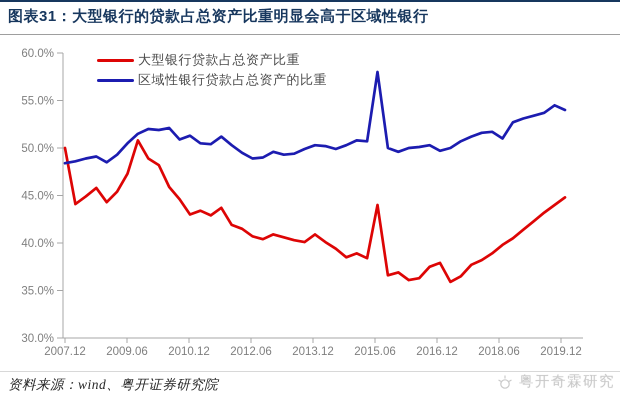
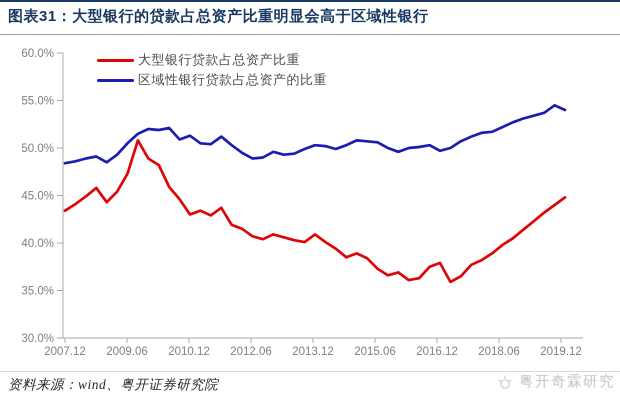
大型银行贷款占总资产比重/2007.12: 50% -> 43%
大型银行贷款占总资产比重/2015.06: 44% -> 37%
区域性银行贷款占总资产的比重/2015.06: 58% -> 51%
区域性银行贷款占总资产的比重/2018.06: 51% -> 52%
